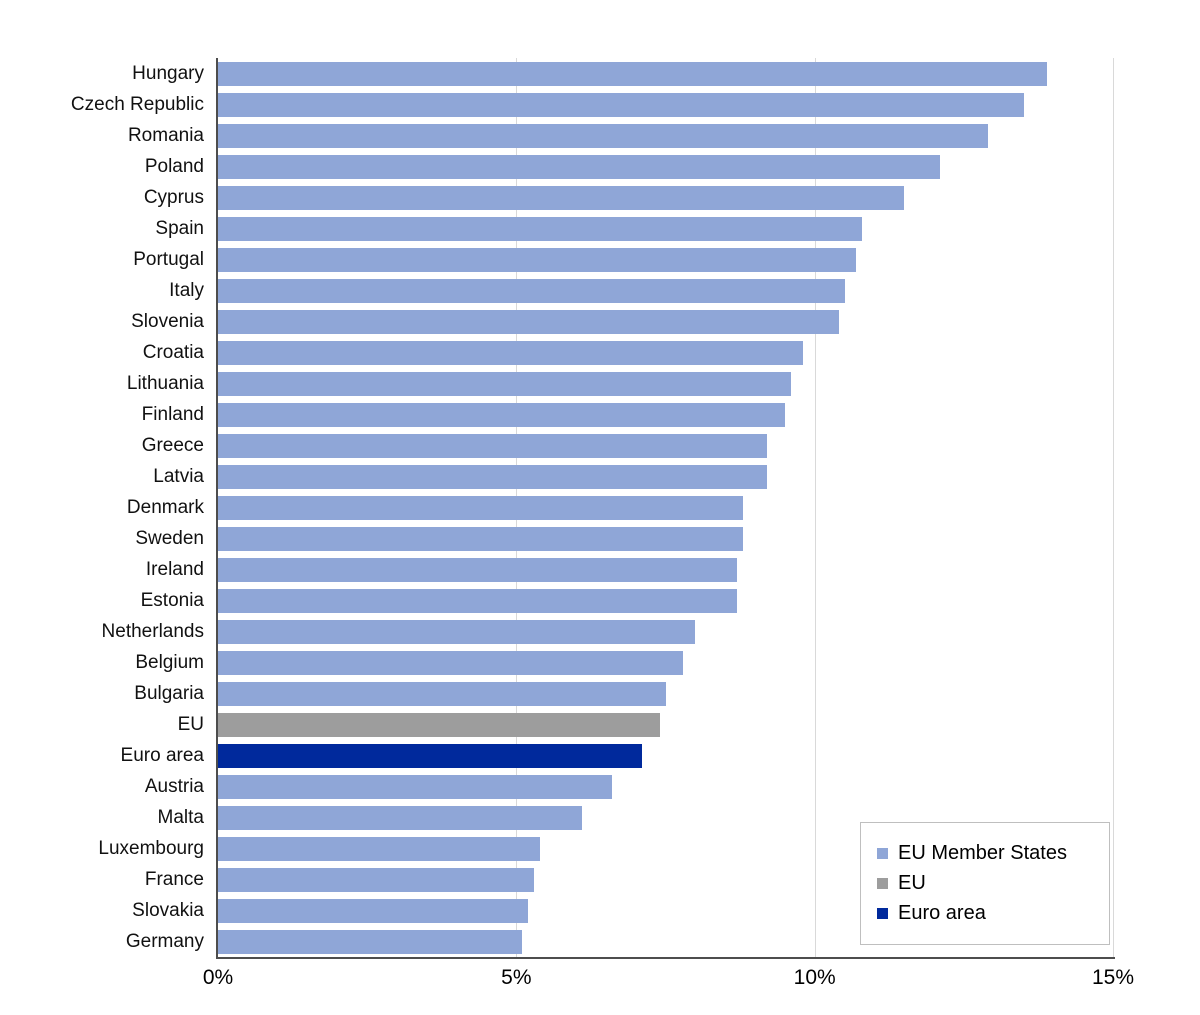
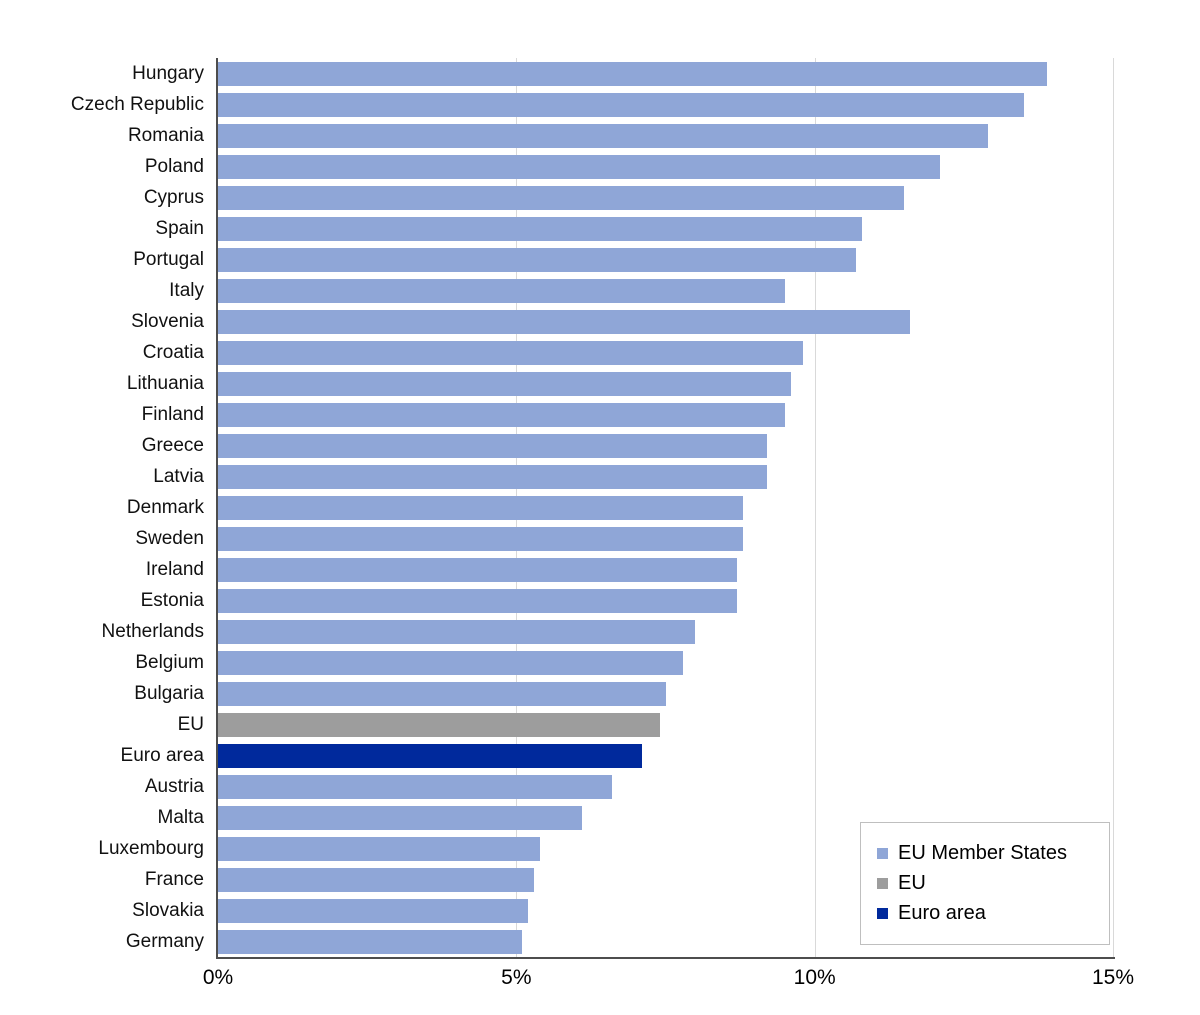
Italy: 10.5% -> 9.5%
Slovenia: 10.4% -> 11.6%
